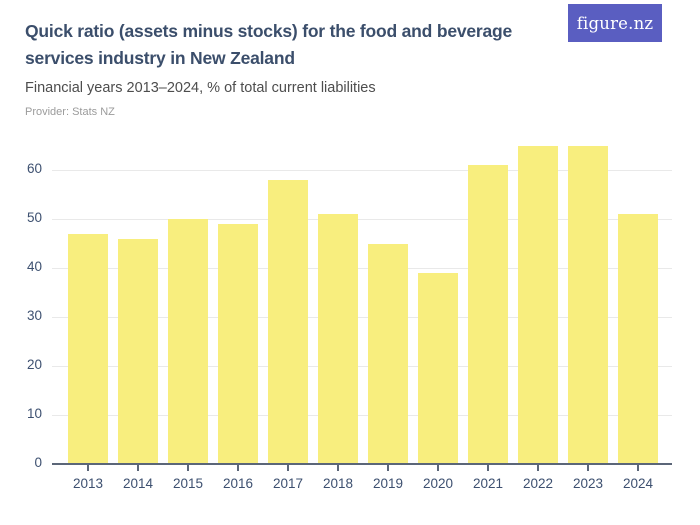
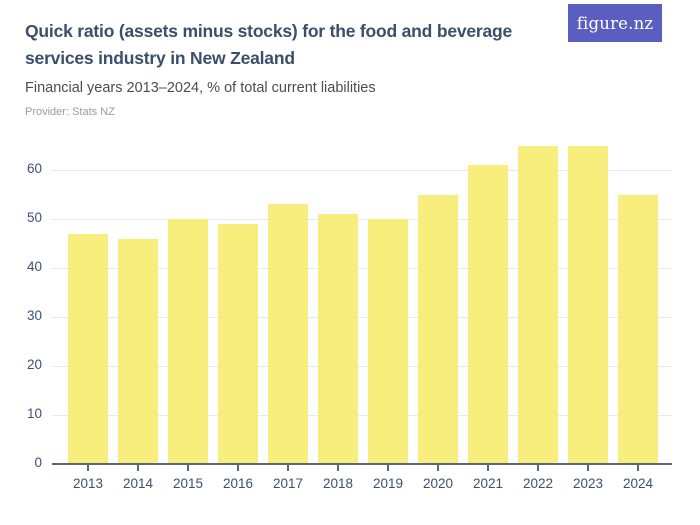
2017: 58 -> 53
2019: 45 -> 50
2020: 39 -> 55
2024: 51 -> 55
